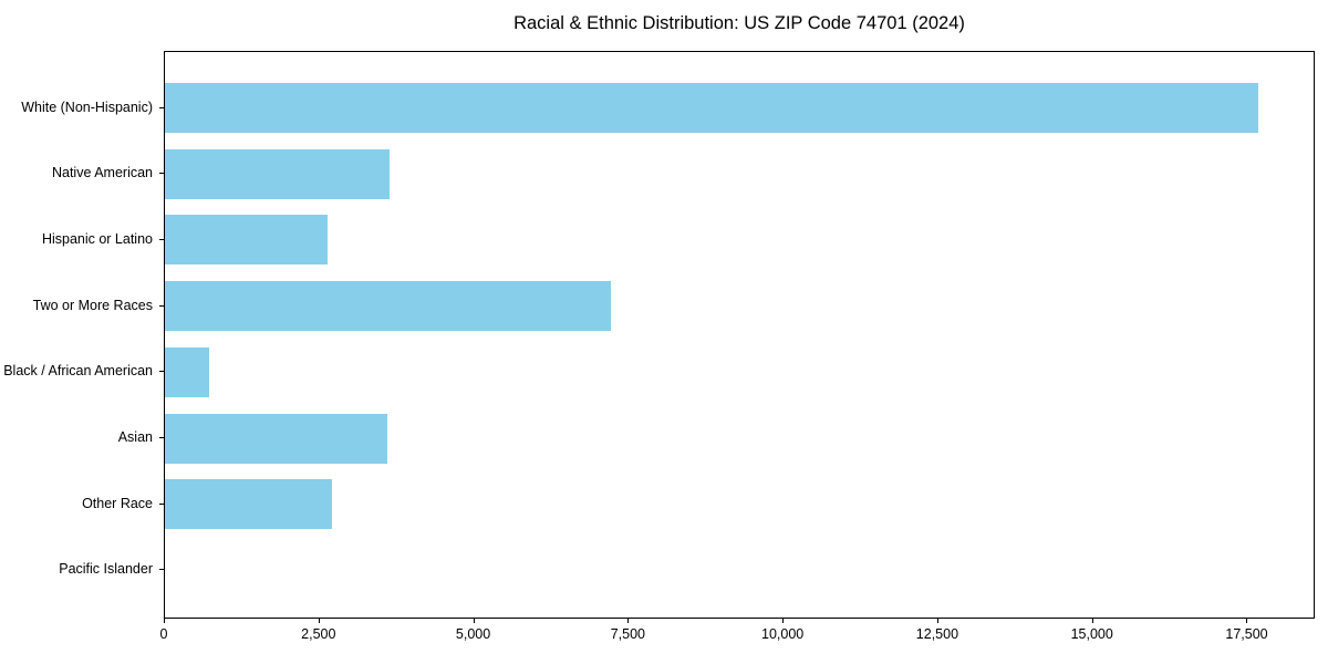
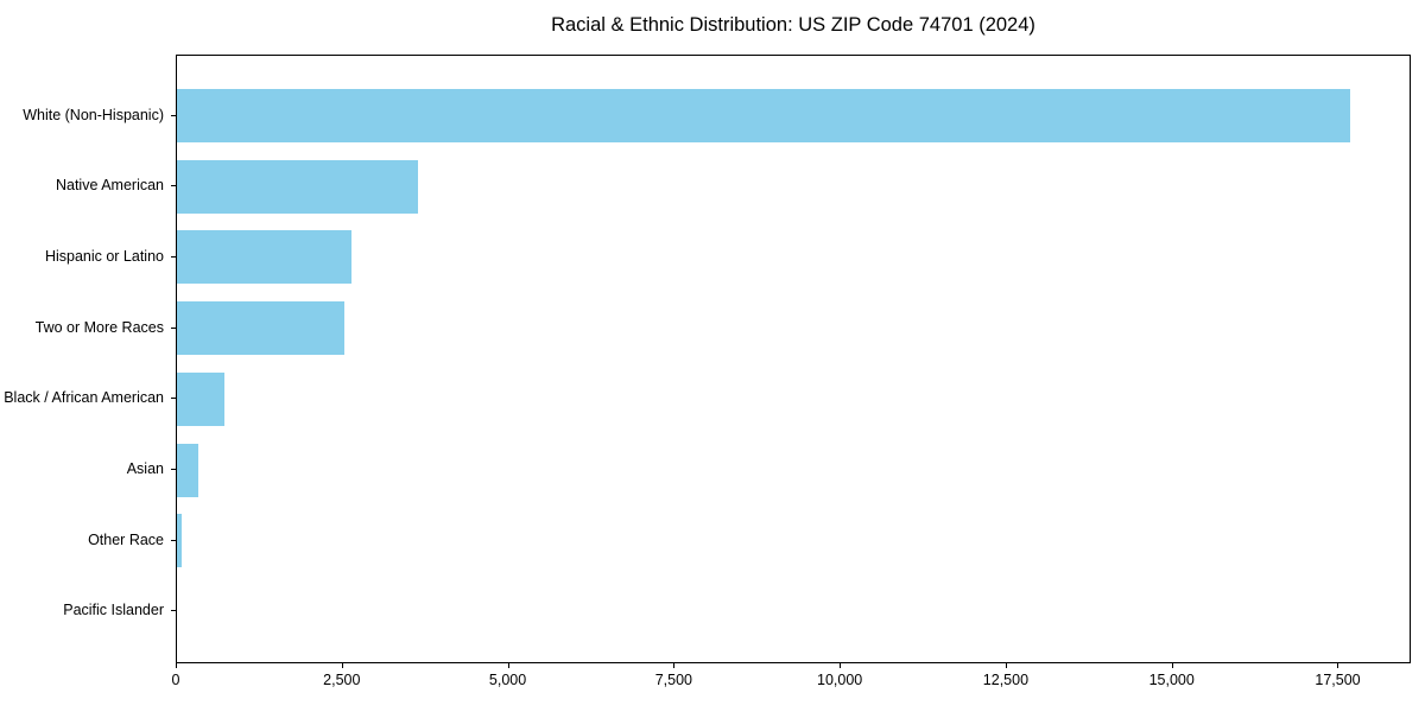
Two or More Races: 7200 -> 2500
Asian: 3600 -> 300
Other Race: 2700 -> 100
